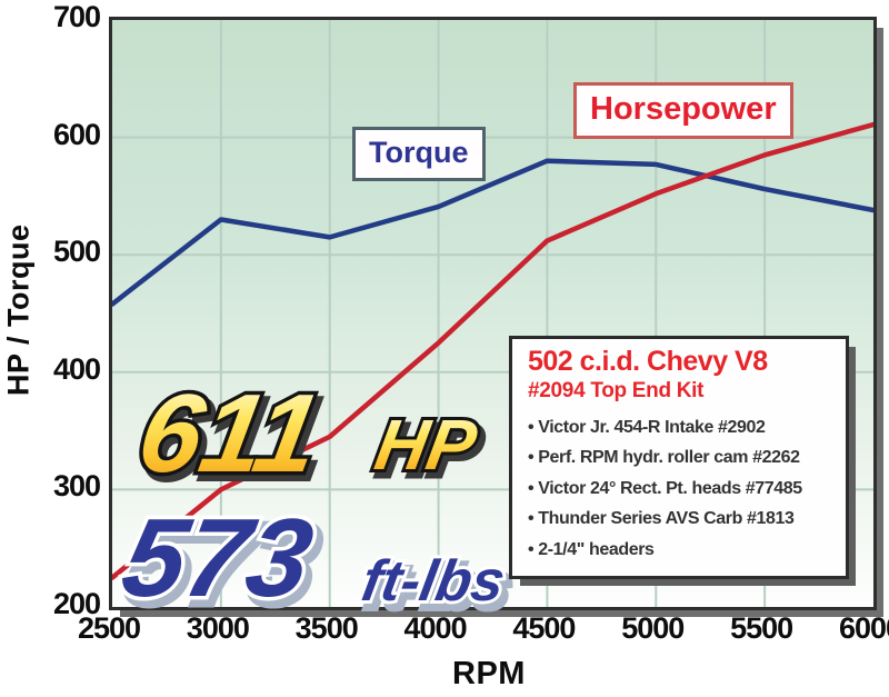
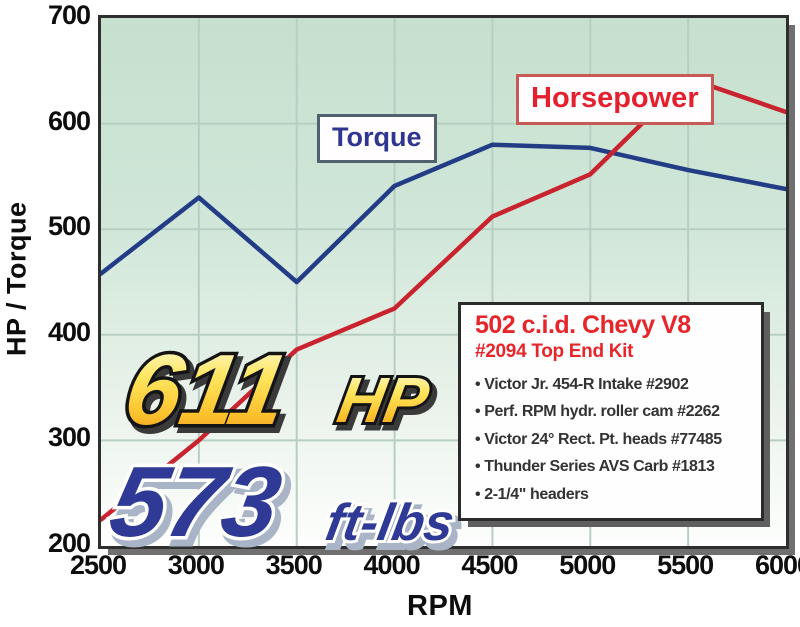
Torque/3500: 515 -> 450
Horsepower/3500: 345 -> 386
Horsepower/5500: 585 -> 643
